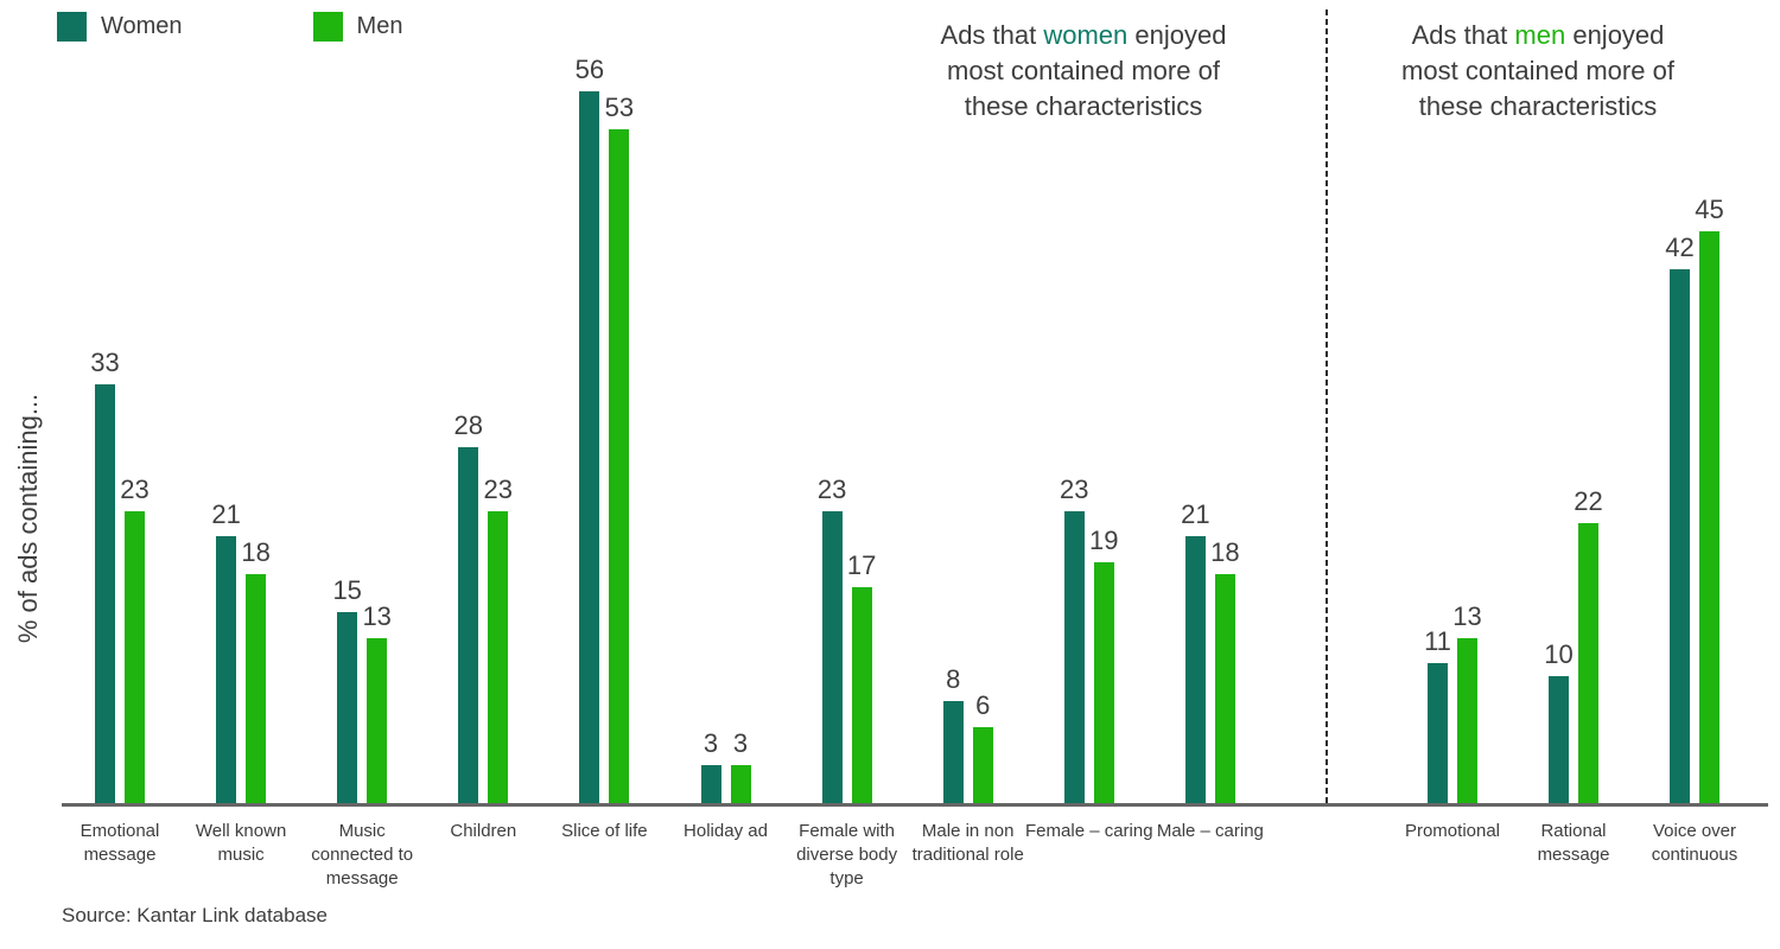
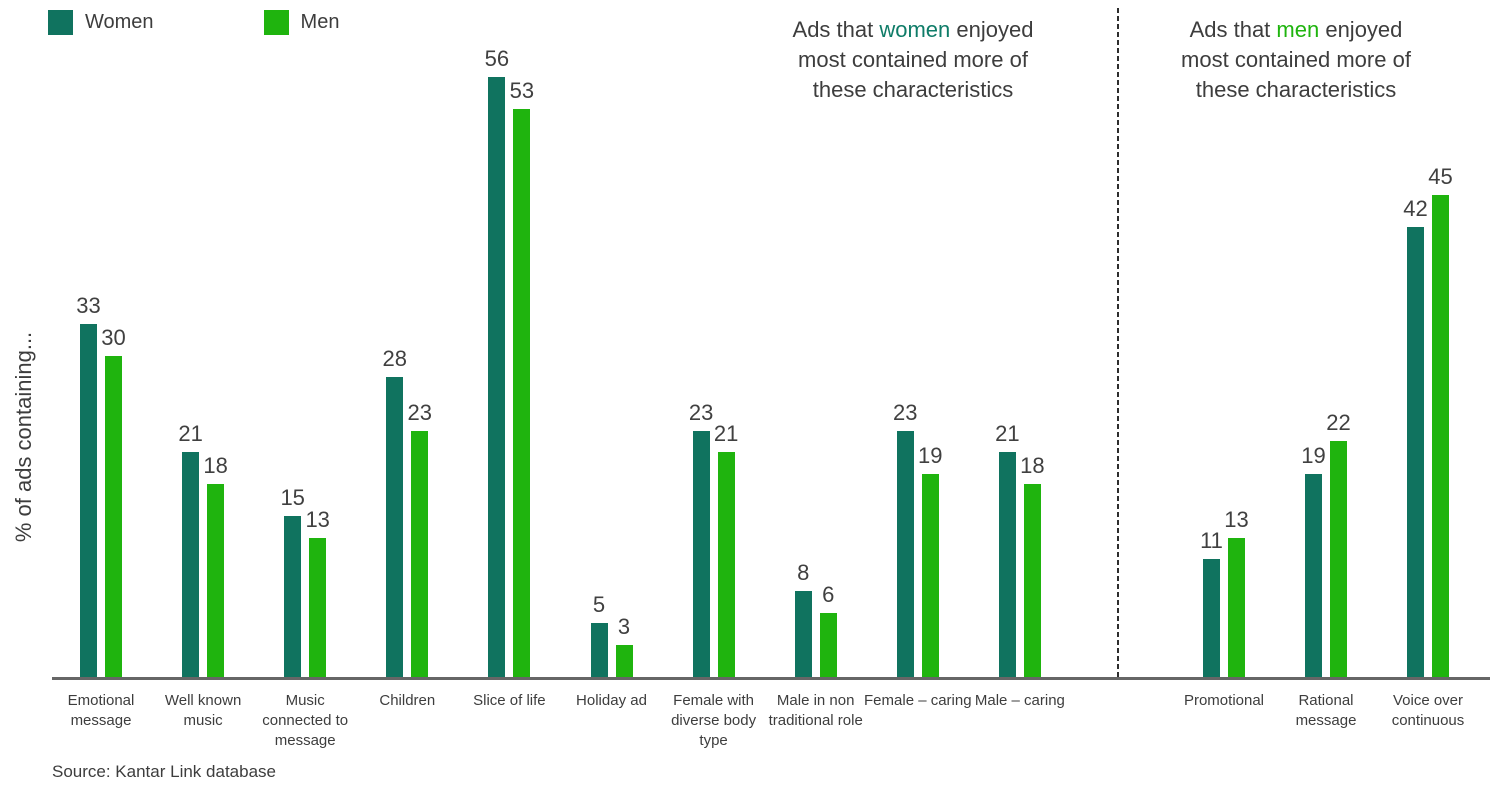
Men/Emotional message: 23 -> 30
Women/Holiday ad: 3 -> 5
Men/Female with diverse body type: 17 -> 21
Women/Rational message: 10 -> 19
